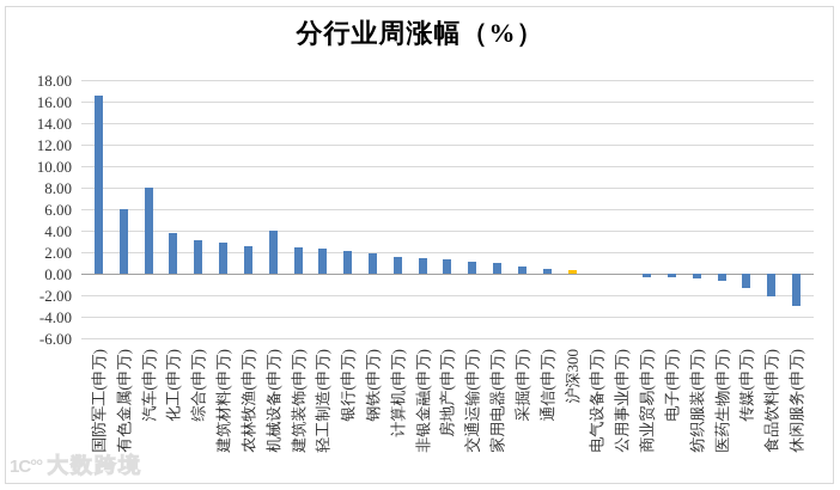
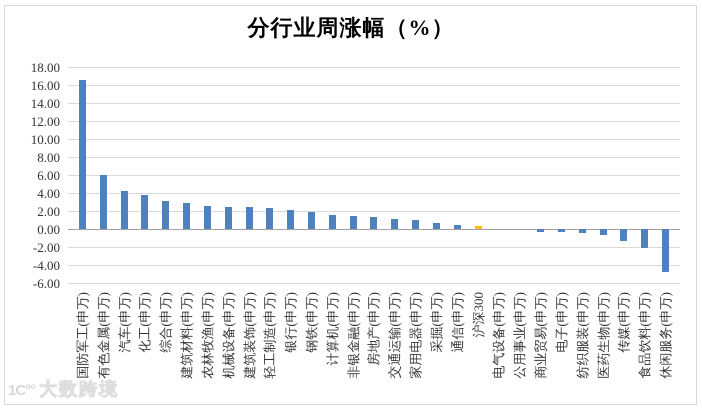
汽车(申万): 8 -> 4
机械设备(申万): 4 -> 2
休闲服务(申万): -3 -> -5
